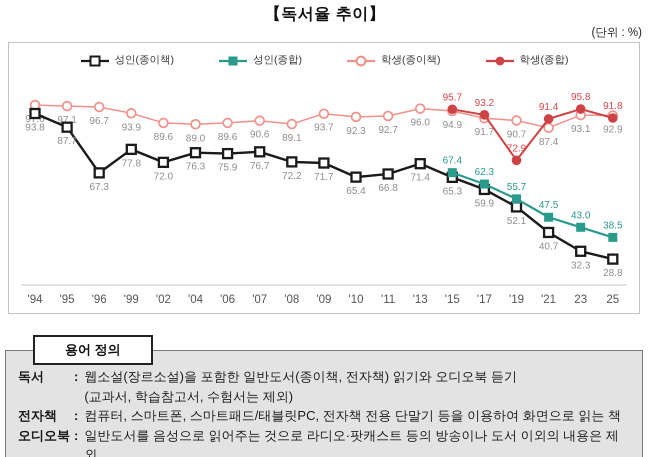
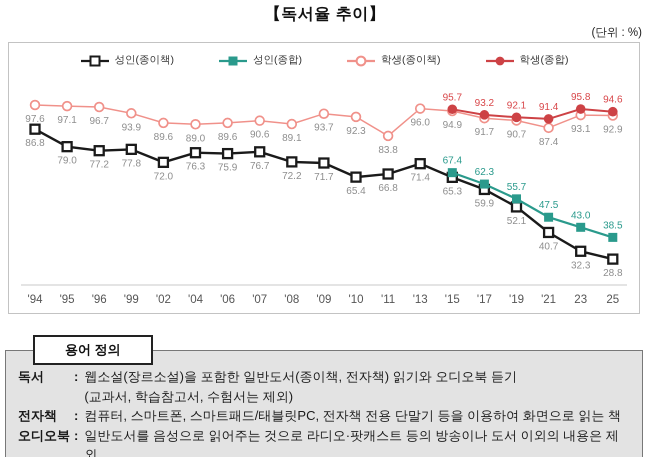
성인(종이책)/'94: 93.8 -> 86.8
성인(종이책)/'95: 87.7 -> 79.0
성인(종이책)/'96: 67.3 -> 77.2
학생(종이책)/'11: 92.7 -> 83.8
학생(종합)/'19: 72.9 -> 92.1
학생(종합)/25: 91.8 -> 94.6
